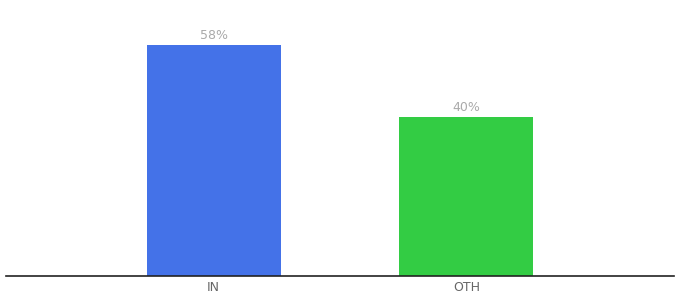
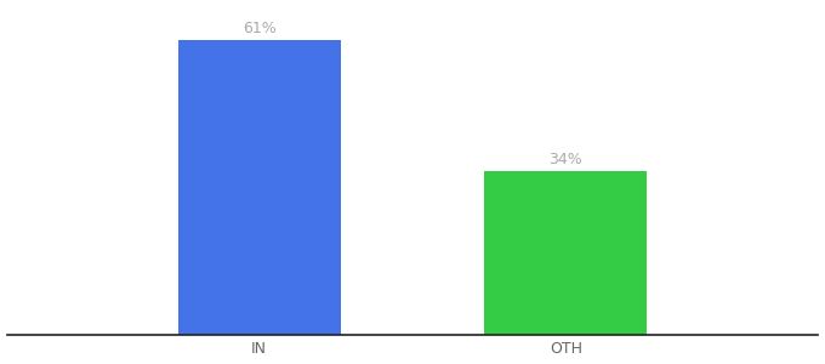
IN: 58% -> 61%
OTH: 40% -> 34%
